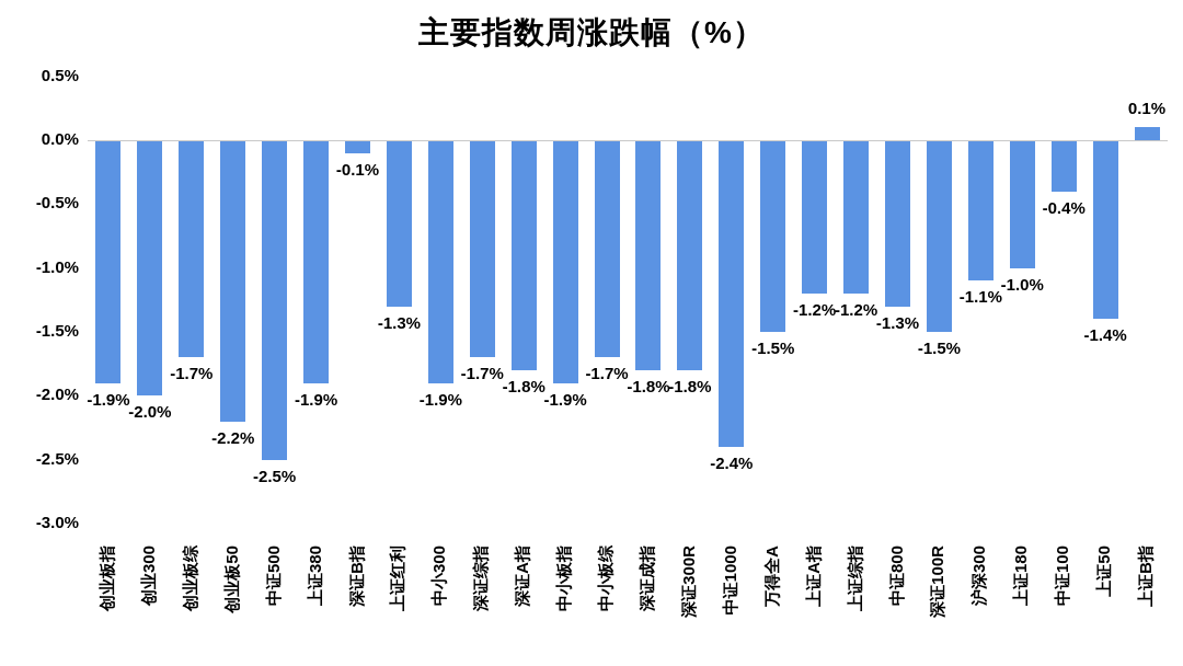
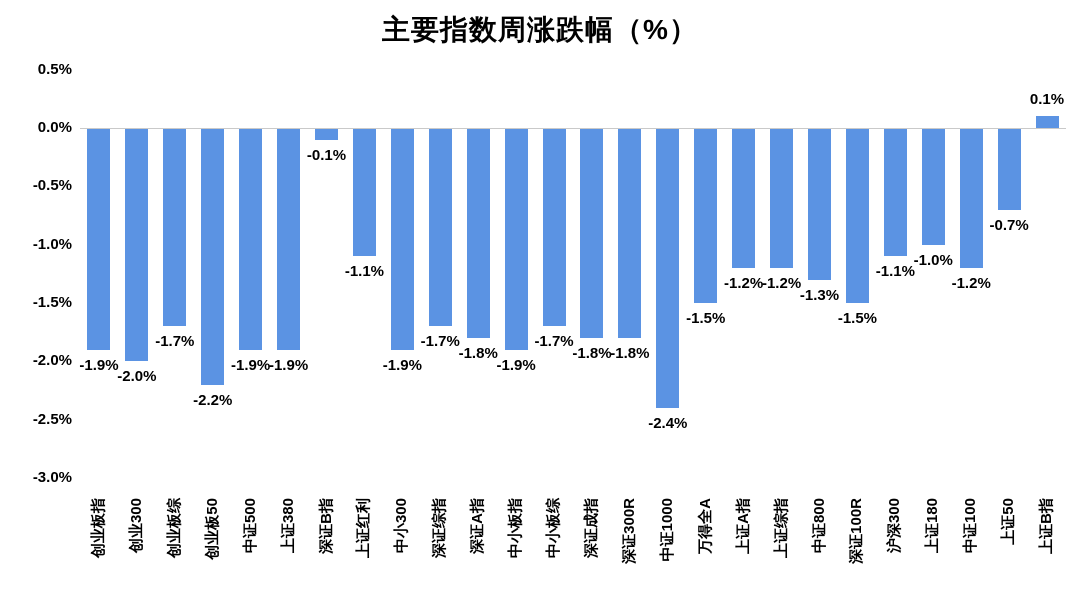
中证500: -2.5% -> -1.9%
上证红利: -1.3% -> -1.1%
中证100: -0.4% -> -1.2%
上证50: -1.4% -> -0.7%
